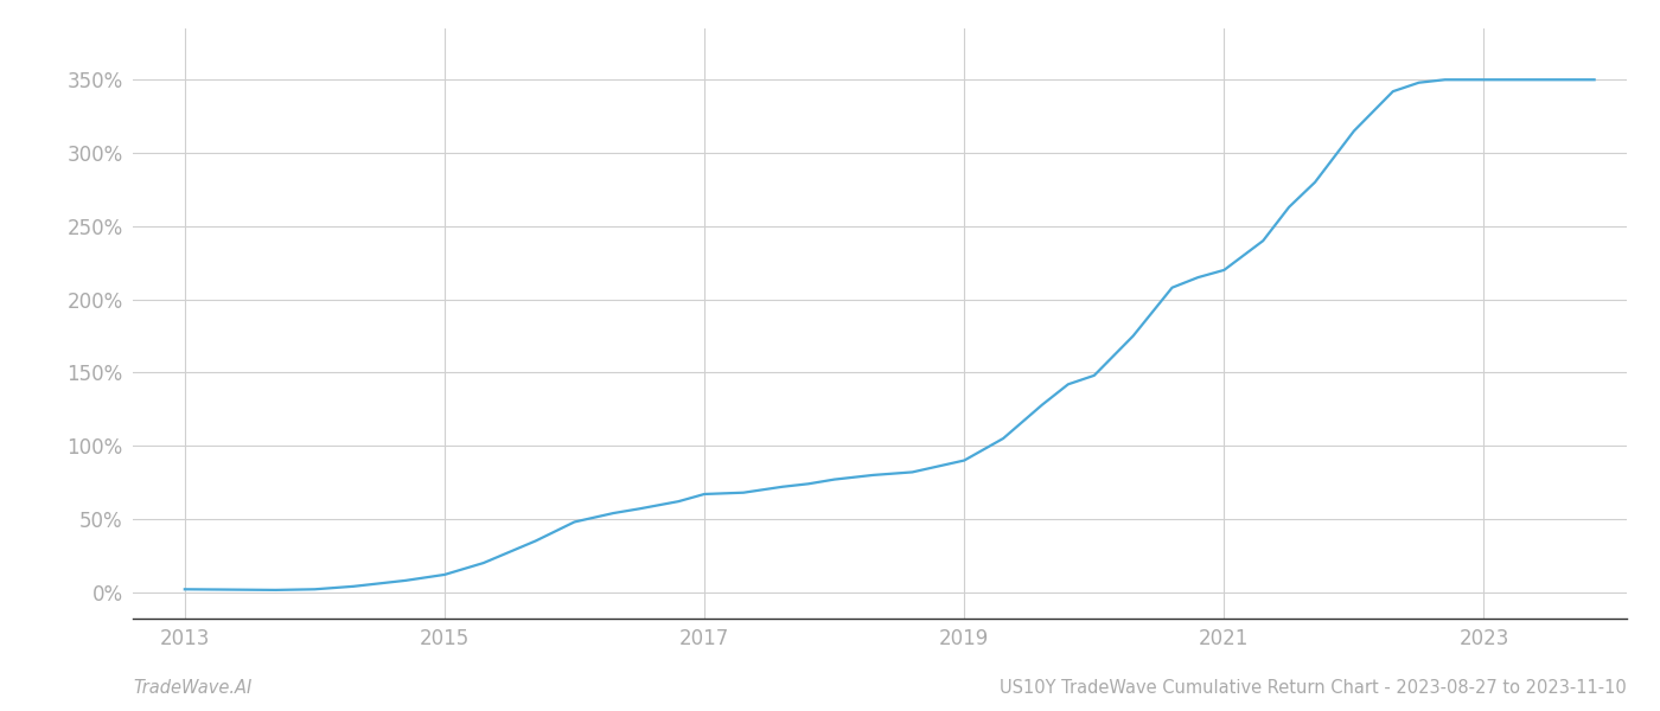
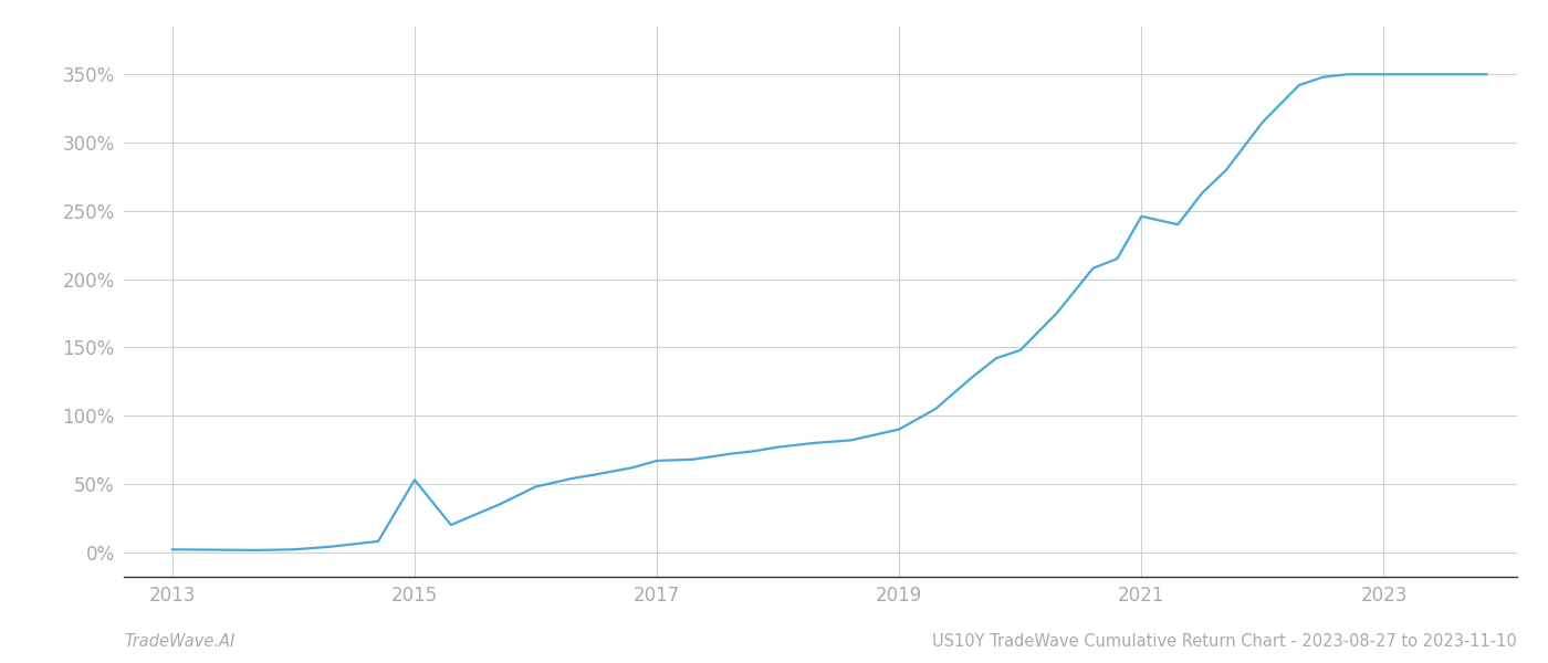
2015: 12% -> 53%
2021: 220% -> 246%
